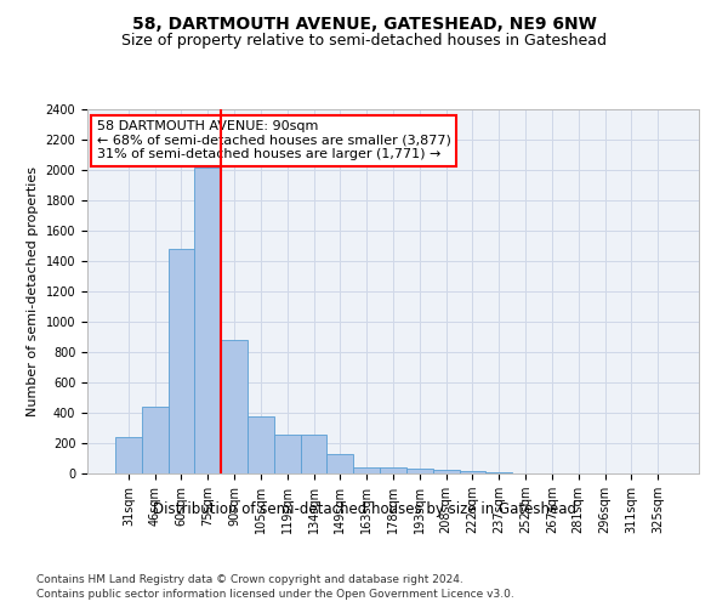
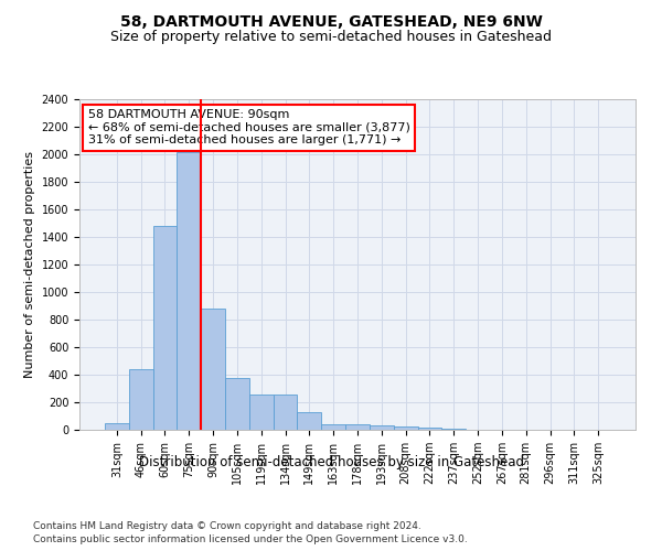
31sqm: 240 -> 40
